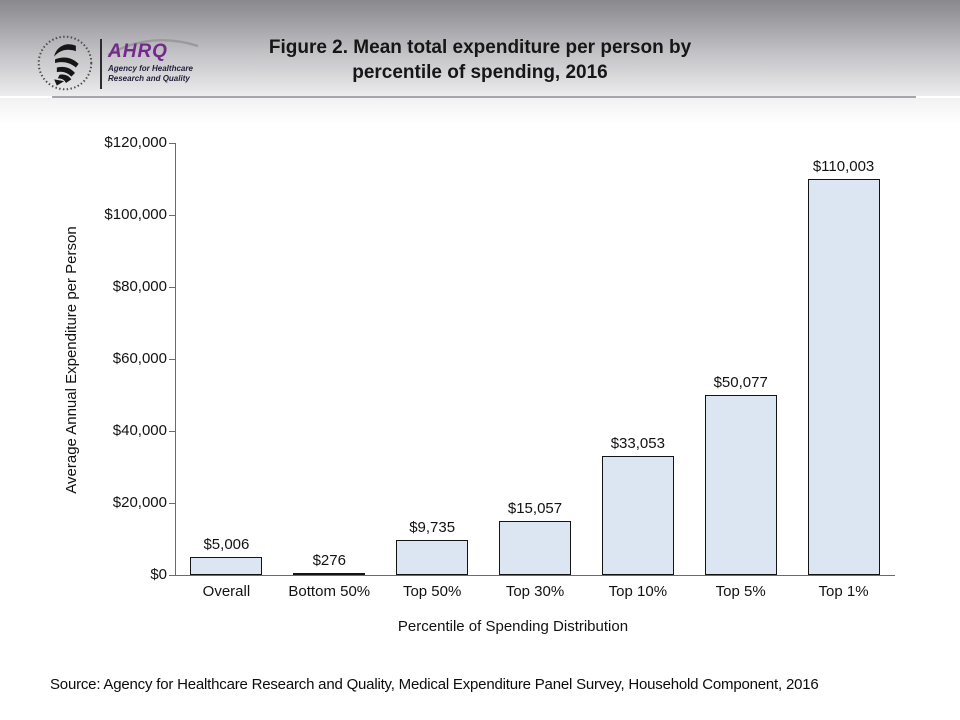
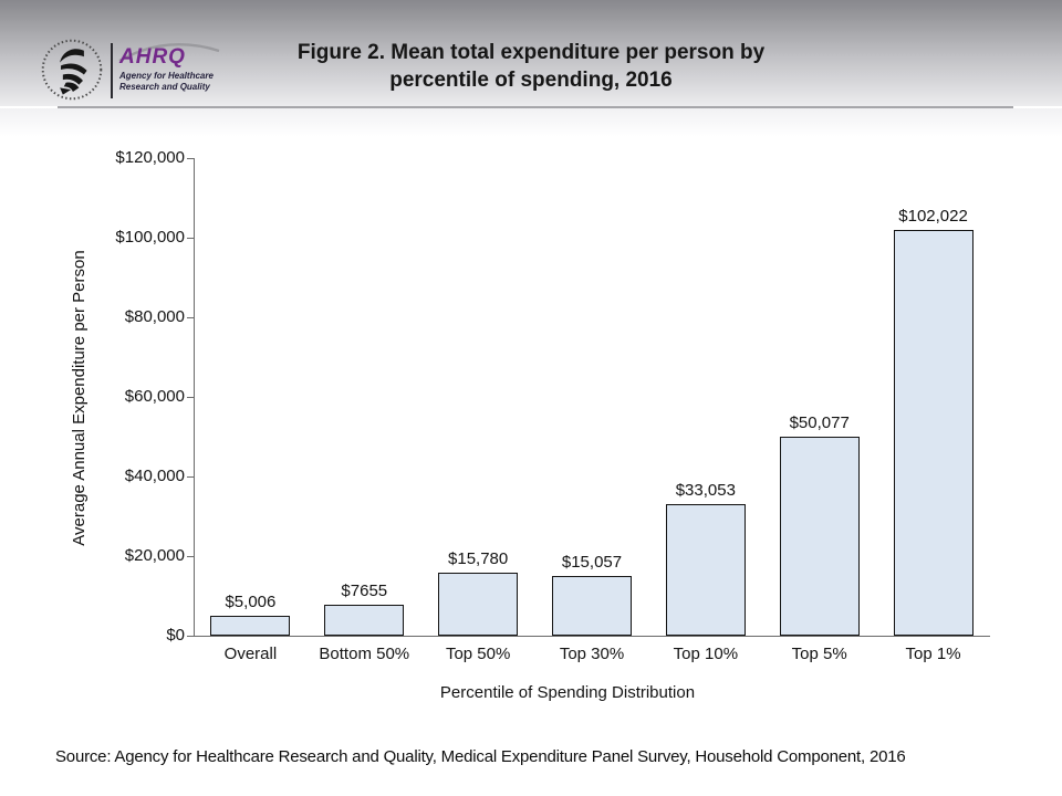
Bottom 50%: $276 -> $7655
Top 50%: $9,735 -> $15,780
Top 1%: $110,003 -> $102,022
